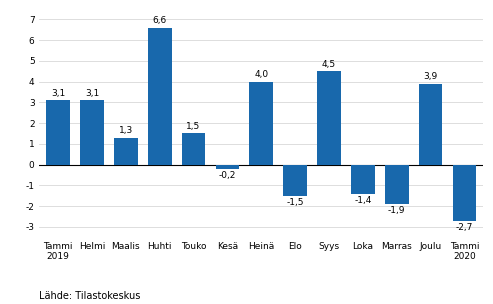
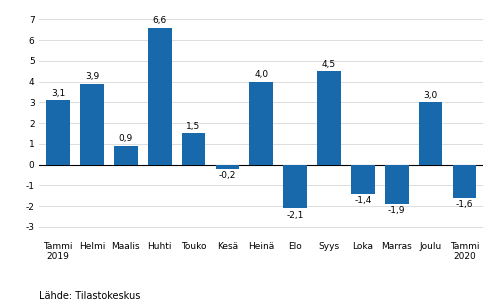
Helmi: 3,1 -> 3,9
Maalis: 1,3 -> 0,9
Elo: -1,5 -> -2,1
Joulu: 3,9 -> 3,0
Tammi 2020: -2,7 -> -1,6
